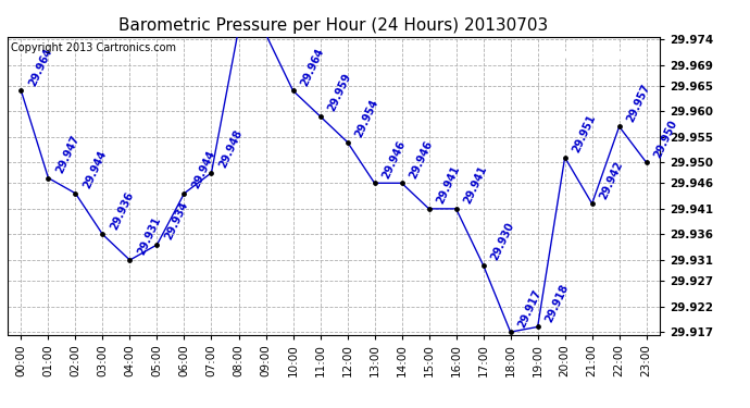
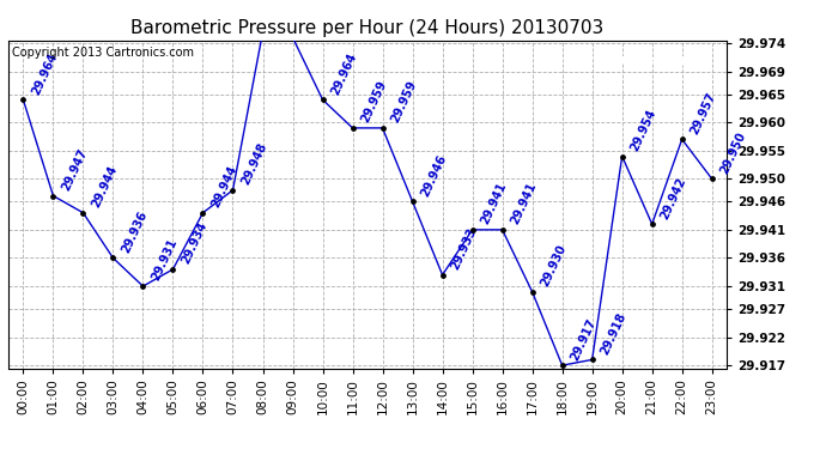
12:00: 29.954 -> 29.959
14:00: 29.946 -> 29.933
20:00: 29.951 -> 29.954
